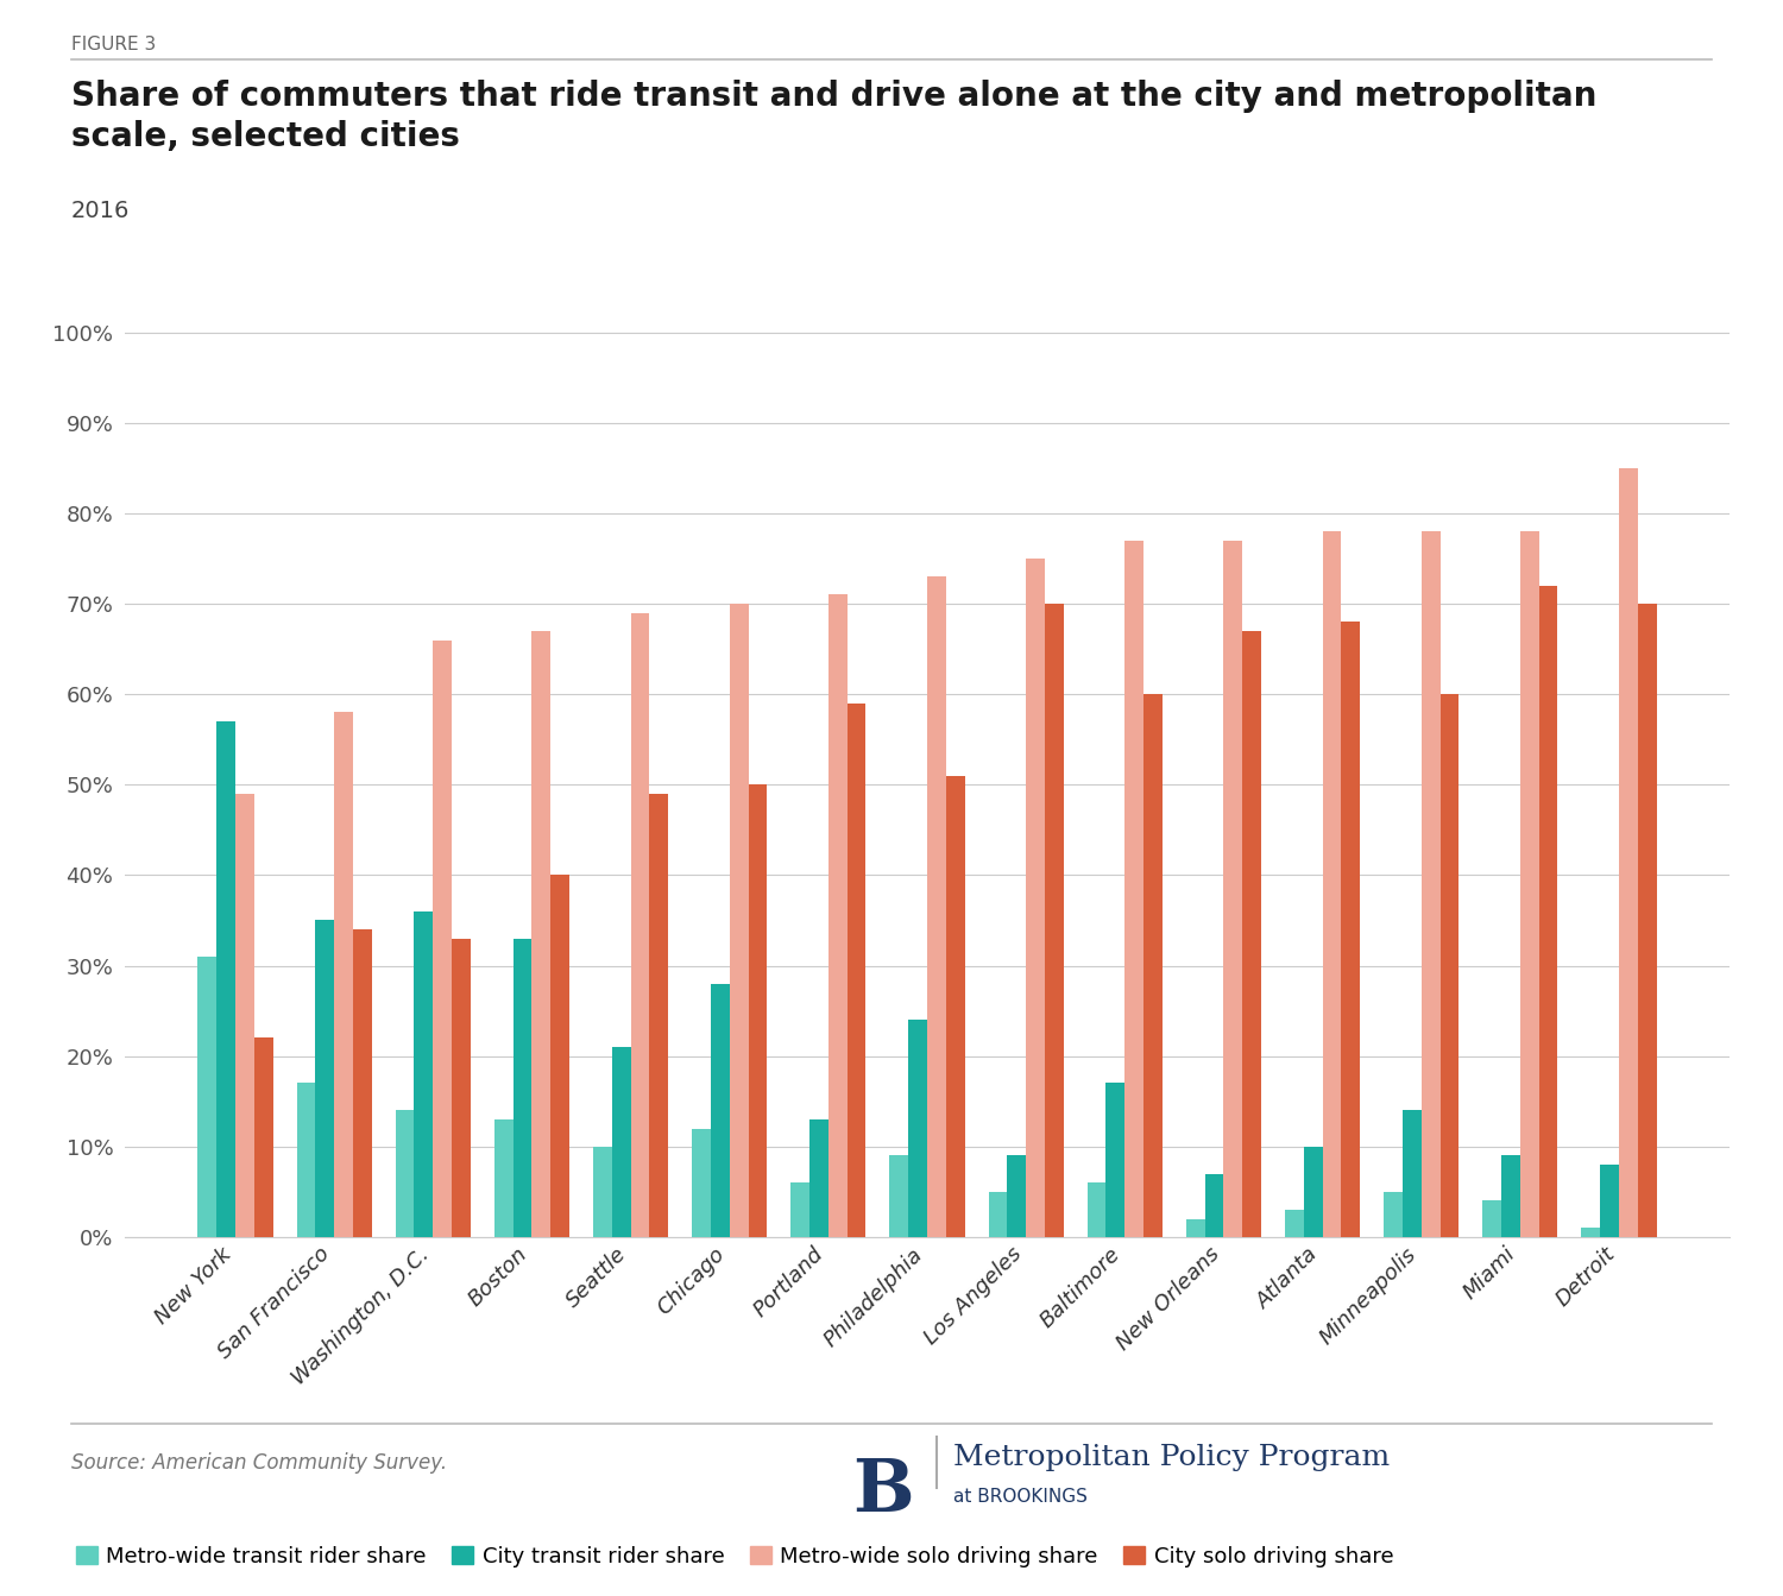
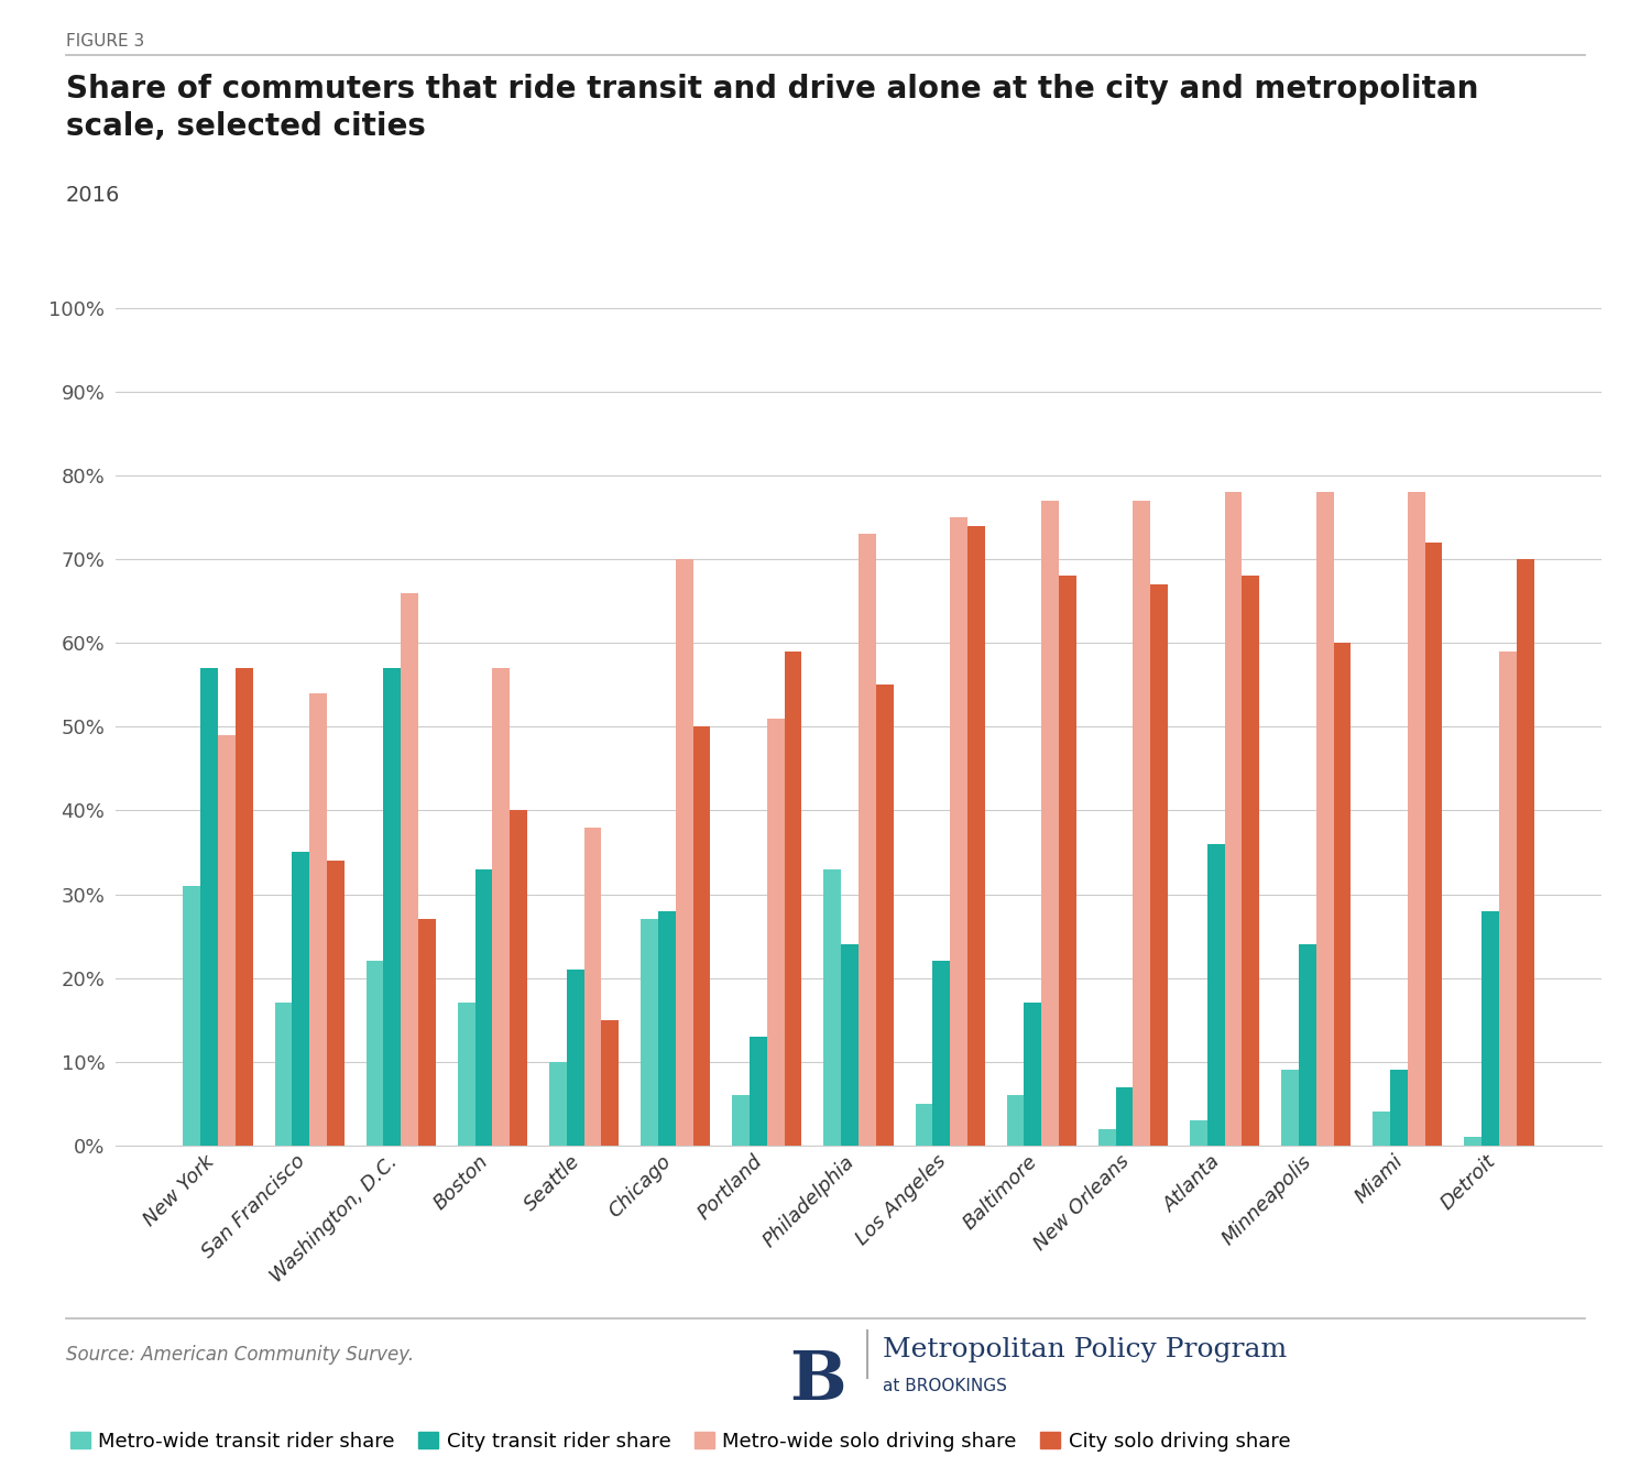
City solo driving share/New York: 22% -> 57%
Metro-wide solo driving share/San Francisco: 58% -> 54%
Metro-wide transit rider share/Washington, D.C.: 14% -> 22%
City transit rider share/Washington, D.C.: 36% -> 57%
City solo driving share/Washington, D.C.: 33% -> 27%
Metro-wide transit rider share/Boston: 13% -> 17%
Metro-wide solo driving share/Boston: 67% -> 57%
Metro-wide solo driving share/Seattle: 69% -> 38%
City solo driving share/Seattle: 49% -> 15%
Metro-wide transit rider share/Chicago: 12% -> 27%
Metro-wide solo driving share/Portland: 71% -> 51%
Metro-wide transit rider share/Philadelphia: 9% -> 33%
City solo driving share/Philadelphia: 51% -> 55%
City transit rider share/Los Angeles: 9% -> 22%
City solo driving share/Los Angeles: 70% -> 74%
City solo driving share/Baltimore: 60% -> 68%
City transit rider share/Atlanta: 10% -> 36%
Metro-wide transit rider share/Minneapolis: 5% -> 9%
City transit rider share/Minneapolis: 14% -> 24%
City transit rider share/Detroit: 8% -> 28%
Metro-wide solo driving share/Detroit: 85% -> 59%
